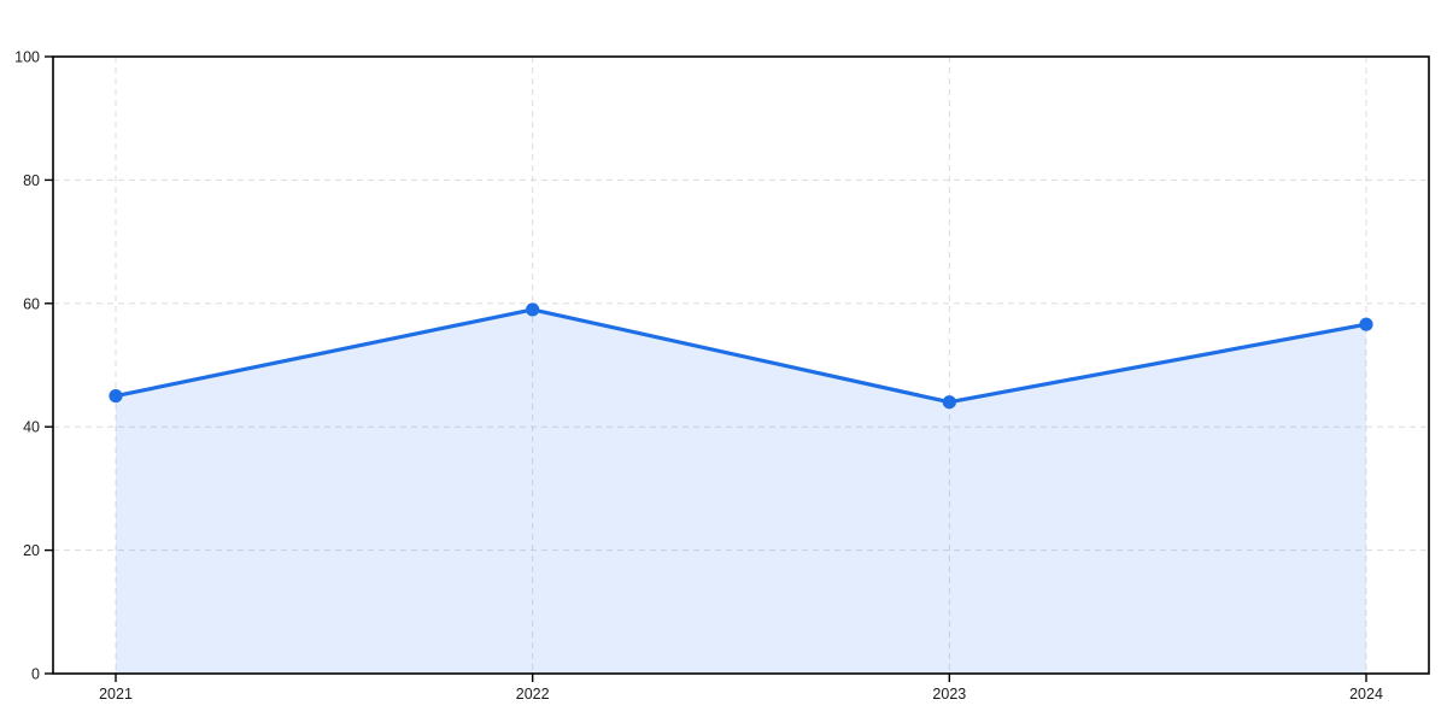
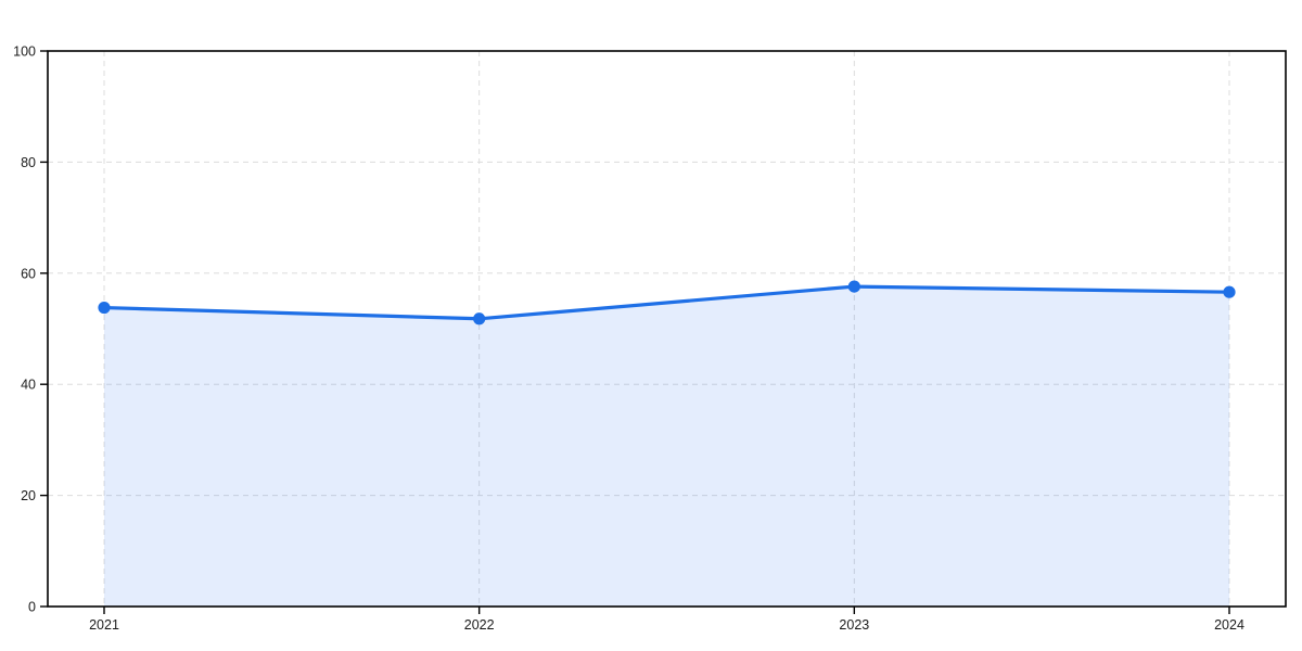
2021: 45 -> 54
2022: 59 -> 52
2023: 44 -> 58
